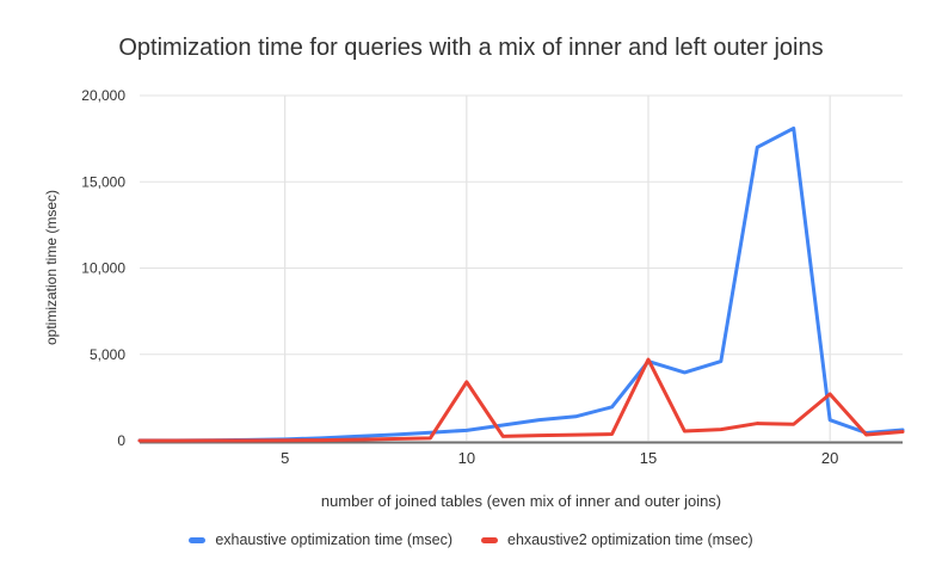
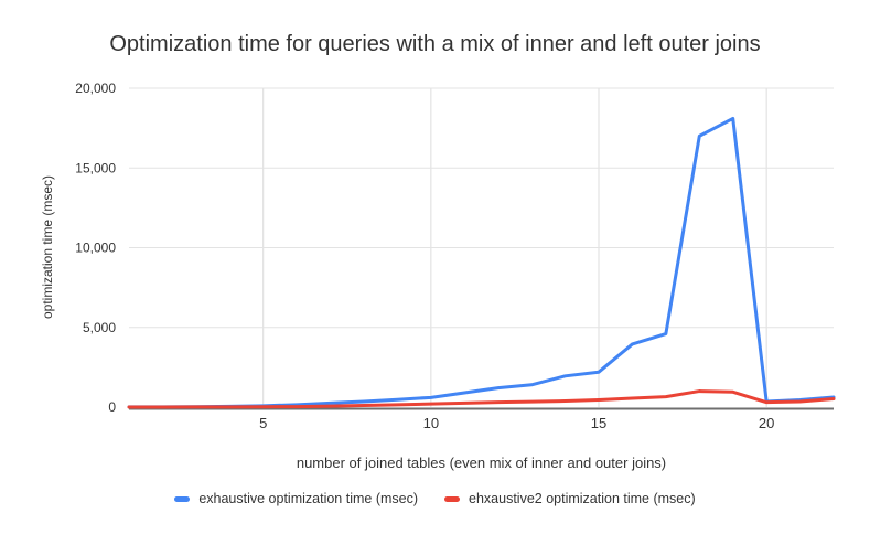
ehxaustive2 optimization time (msec)/10: 3400 -> 200
exhaustive optimization time (msec)/15: 4600 -> 2200
ehxaustive2 optimization time (msec)/15: 4700 -> 400
exhaustive optimization time (msec)/20: 1200 -> 400
ehxaustive2 optimization time (msec)/20: 2700 -> 300
